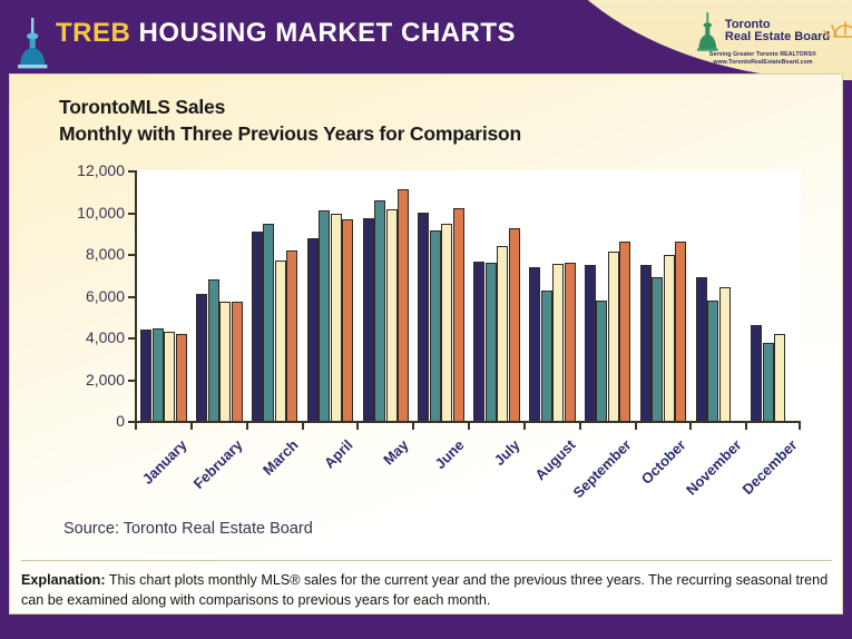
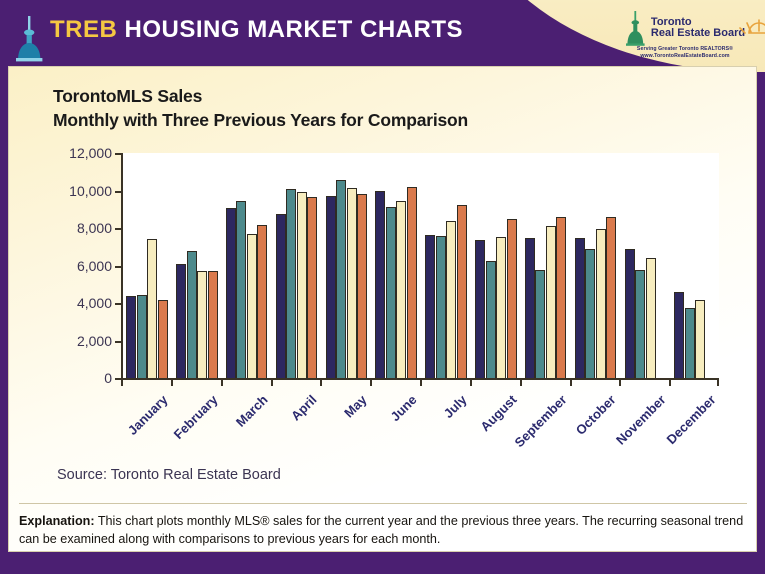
2013/January: 4200 -> 7400
2014/May: 11100 -> 9800
2014/August: 7600 -> 8500
